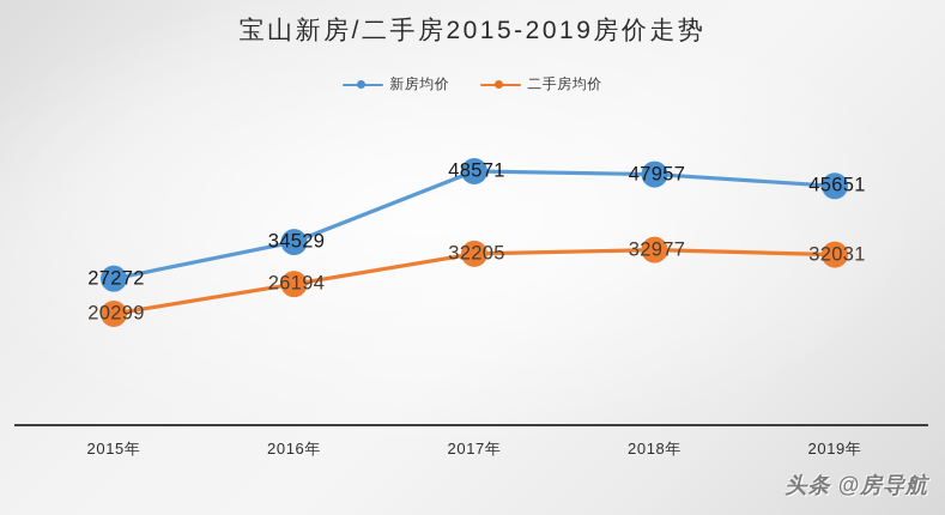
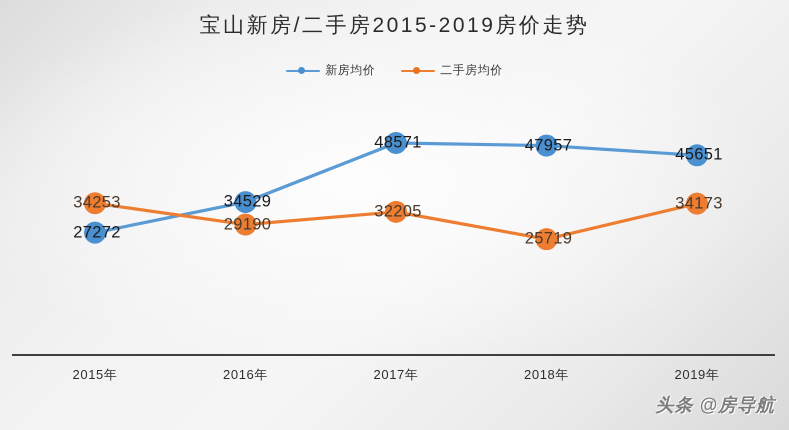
二手房均价/2015年: 20299 -> 34253
二手房均价/2016年: 26194 -> 29190
二手房均价/2018年: 32977 -> 25719
二手房均价/2019年: 32031 -> 34173
